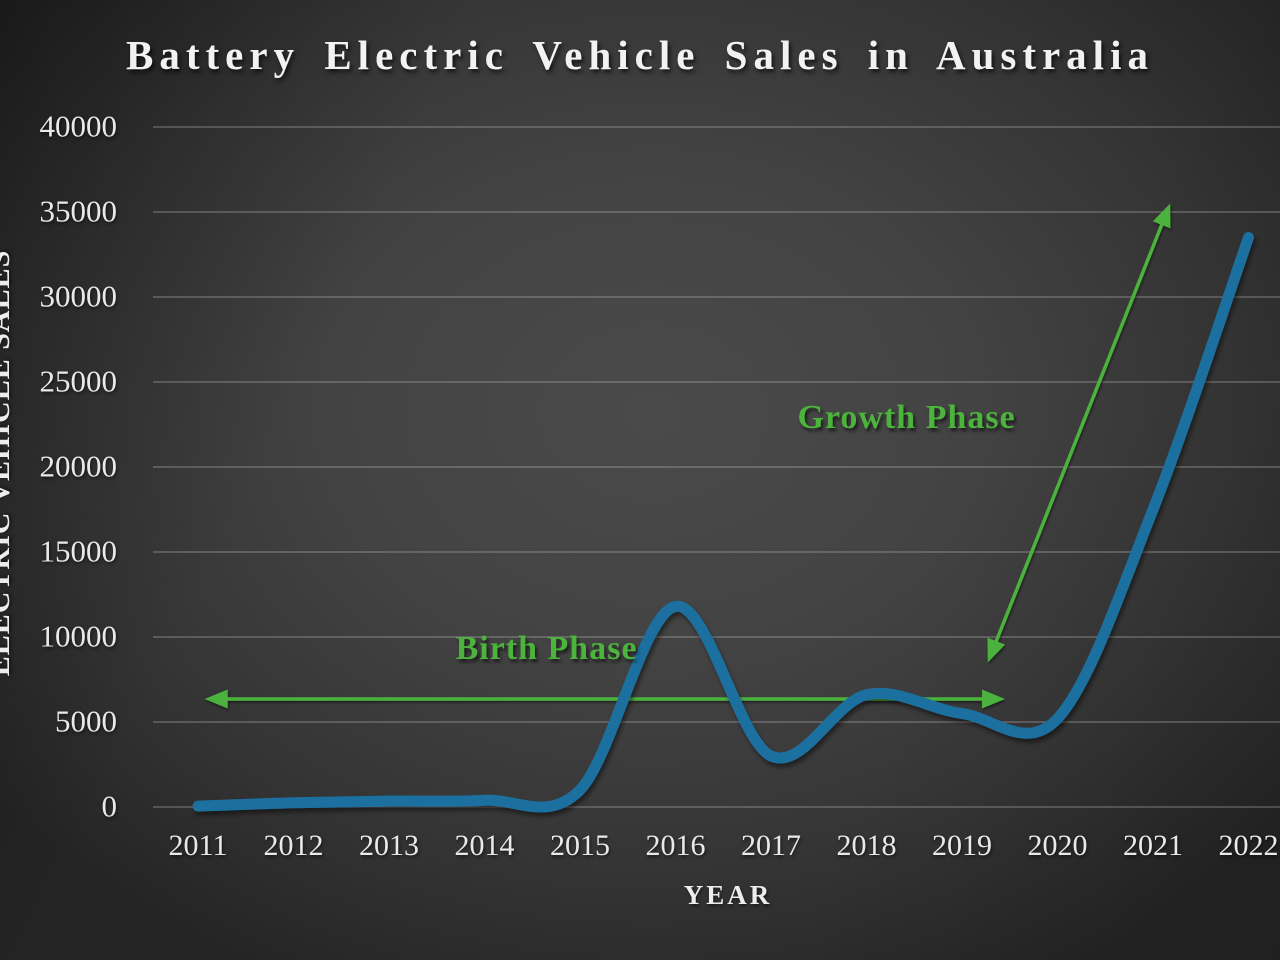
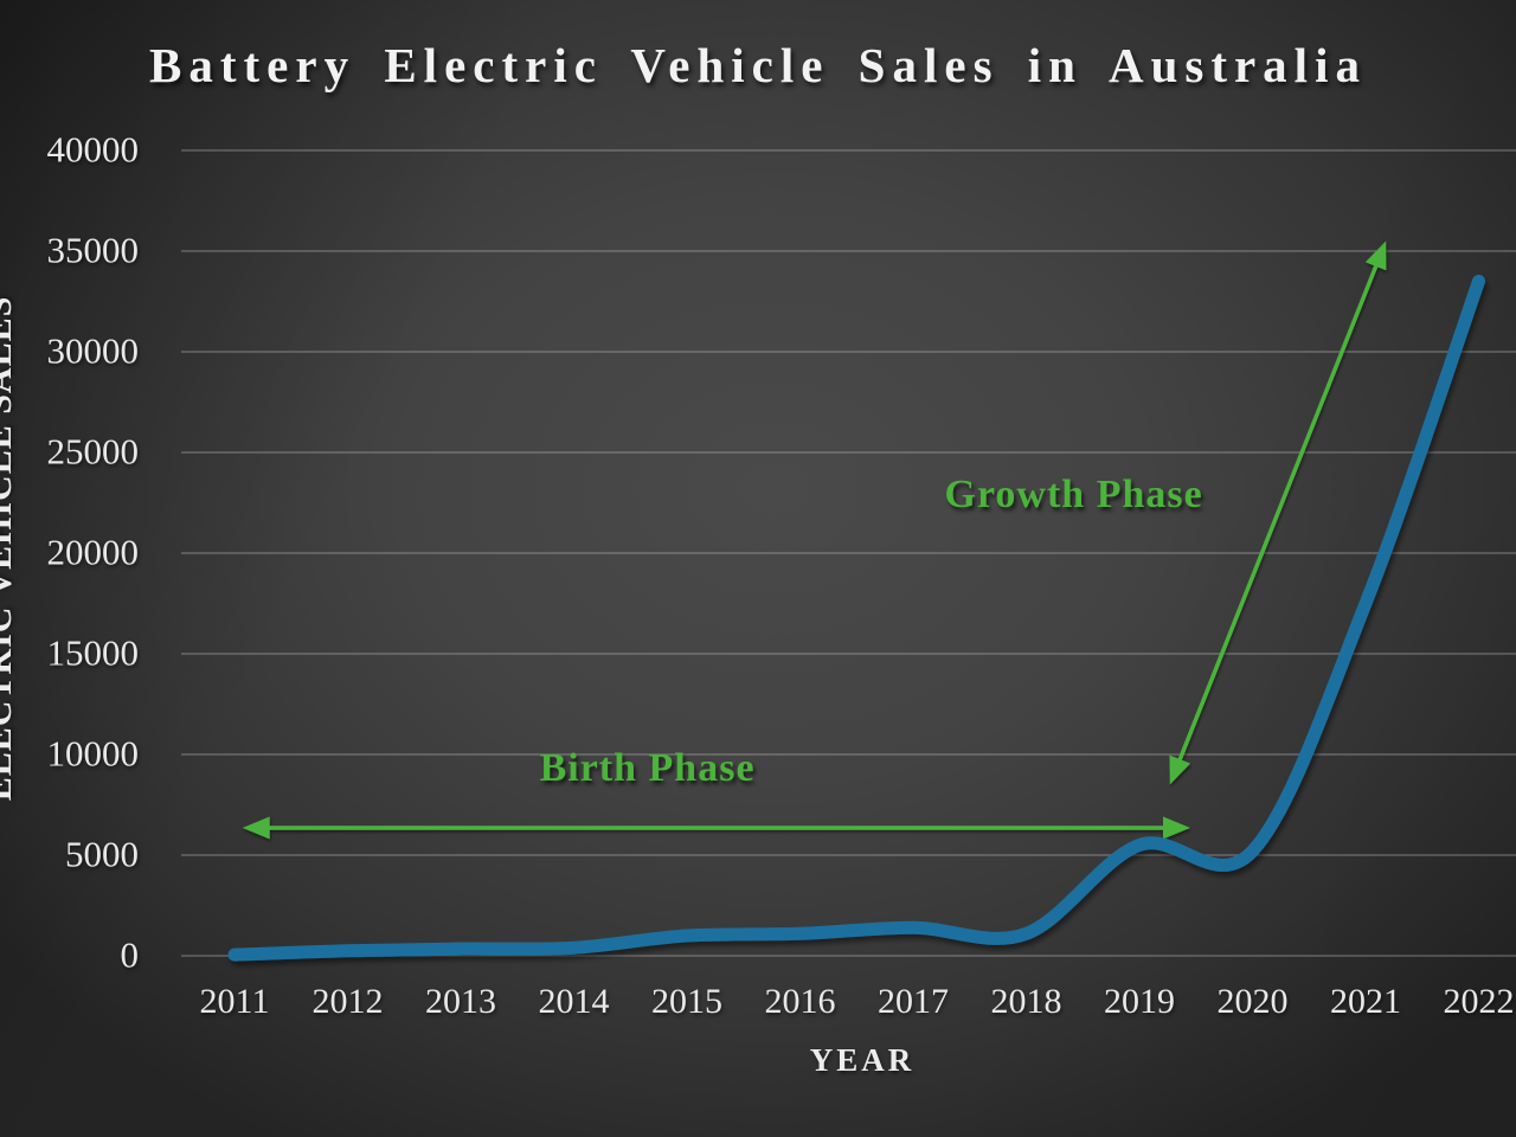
2016: 11800 -> 1100
2017: 3000 -> 1400
2018: 6600 -> 1100
